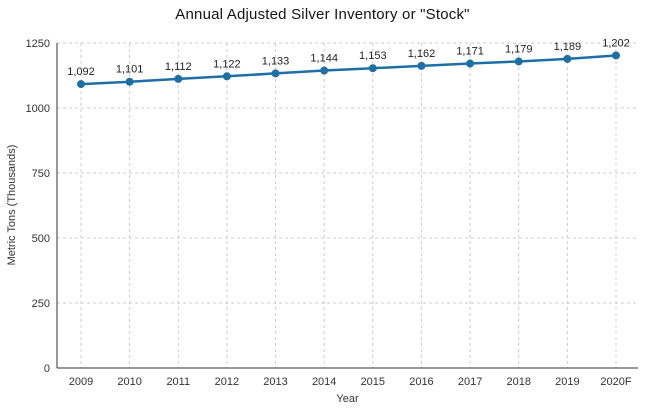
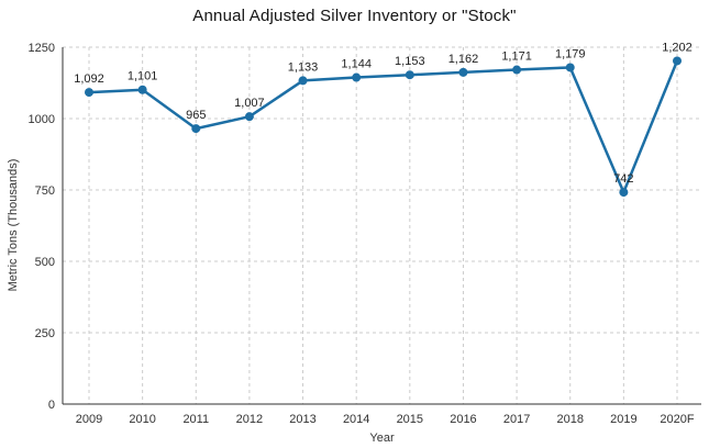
2011: 1,112 -> 965
2012: 1,122 -> 1,007
2019: 1,189 -> 742
